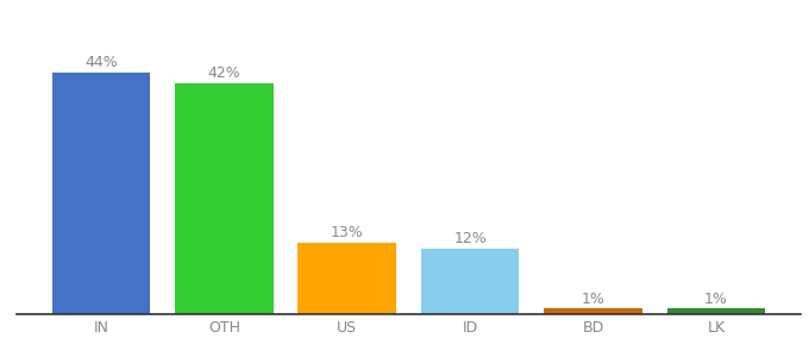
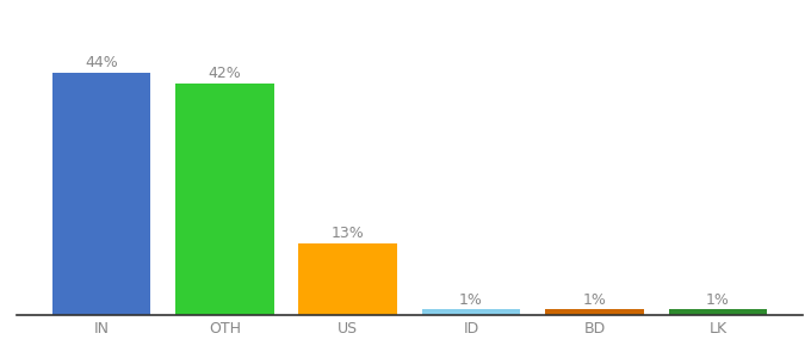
ID: 12% -> 1%
